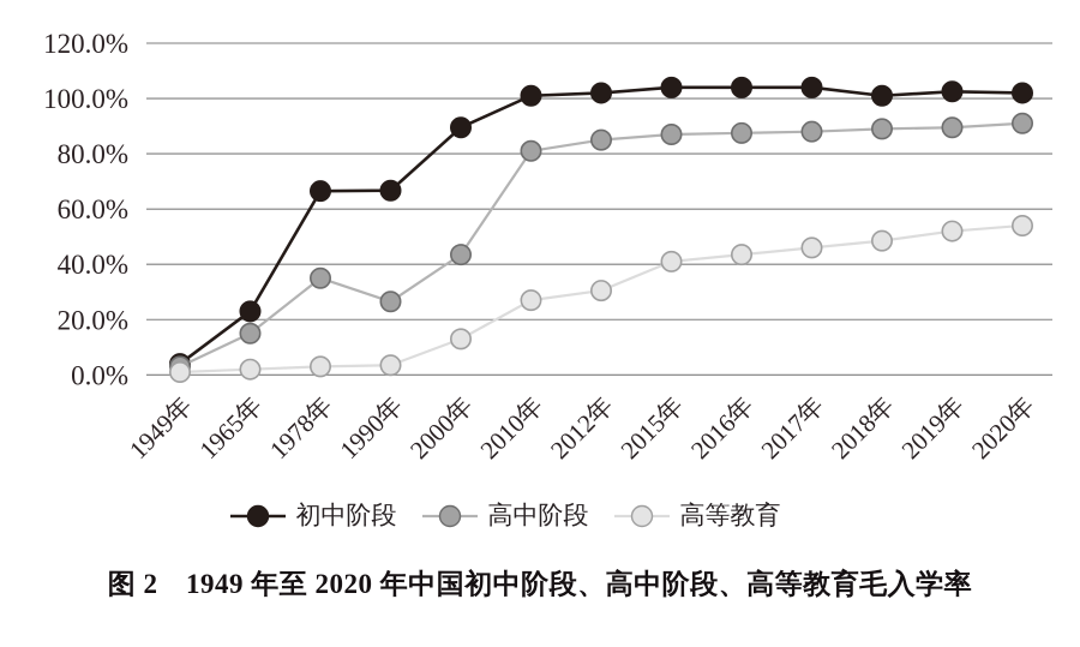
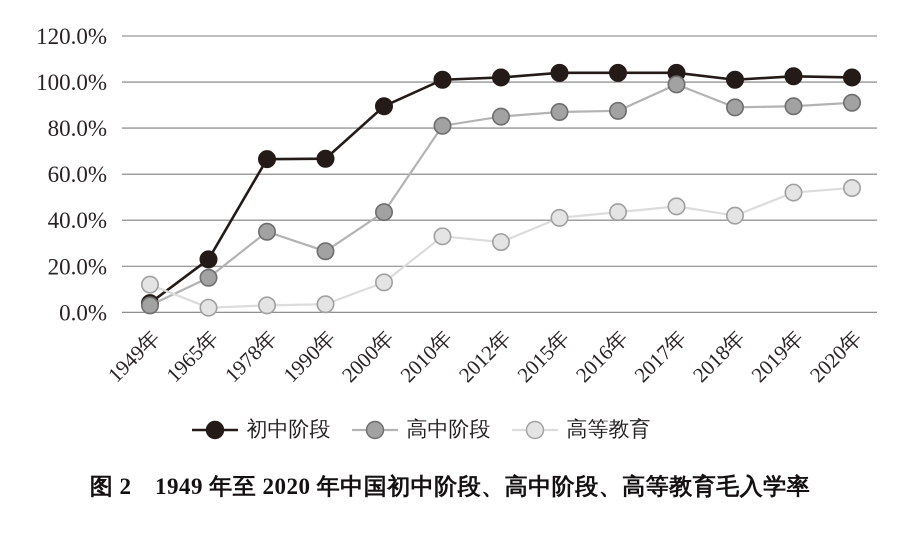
高等教育/1949年: 1% -> 12%
高等教育/2010年: 27% -> 33%
高中阶段/2017年: 88% -> 99%
高等教育/2018年: 48% -> 42%
